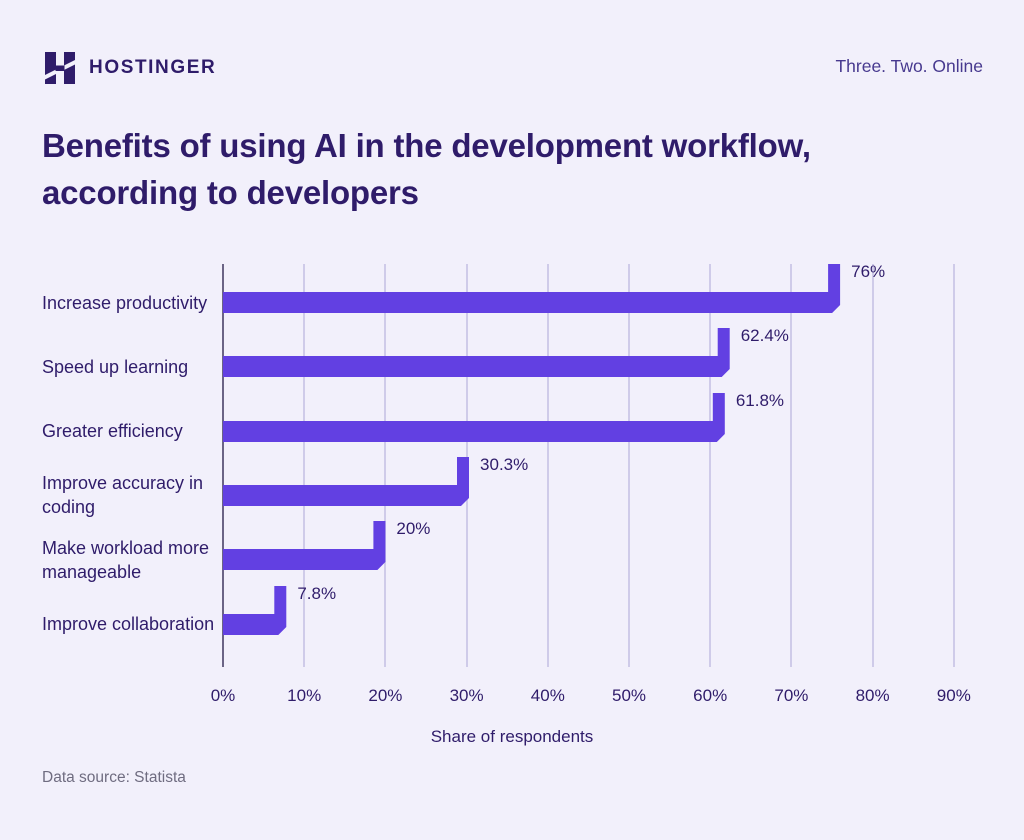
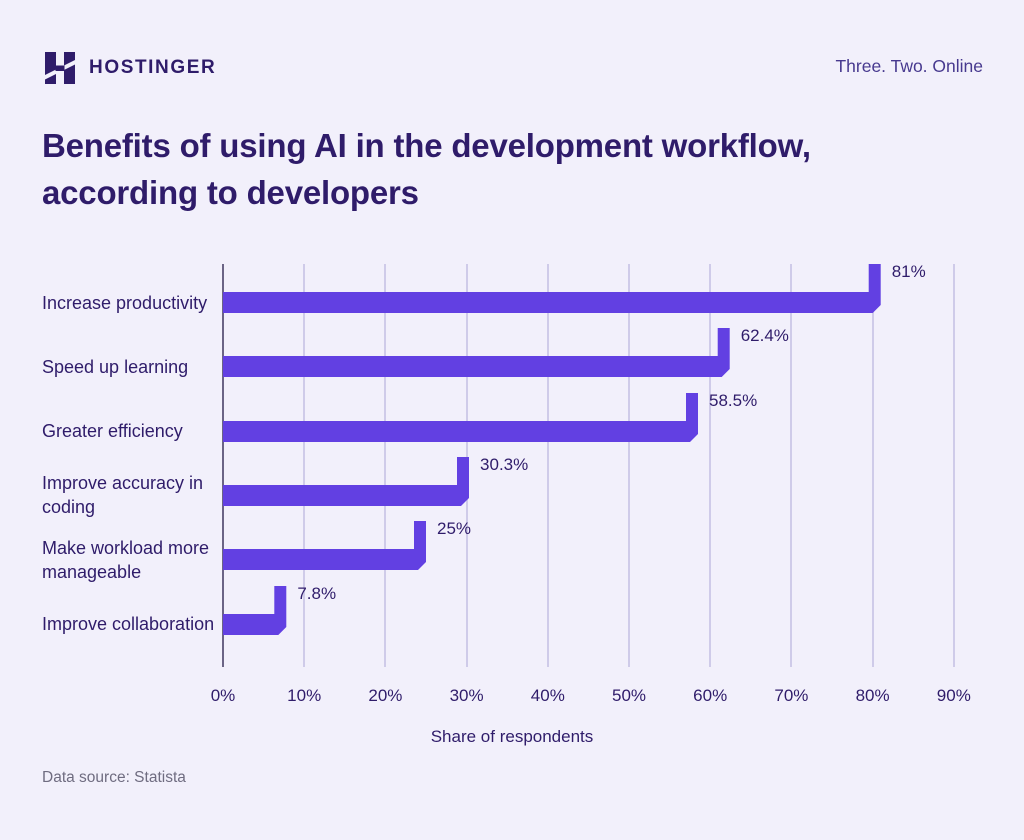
Increase productivity: 76% -> 81%
Greater efficiency: 61.8% -> 58.5%
Make workload more manageable: 20% -> 25%
